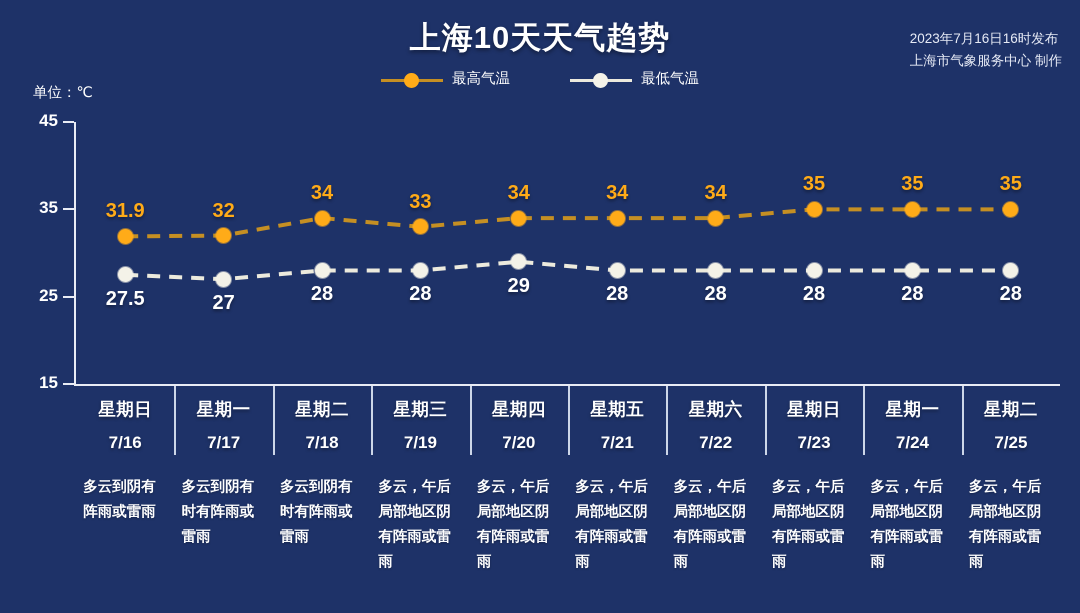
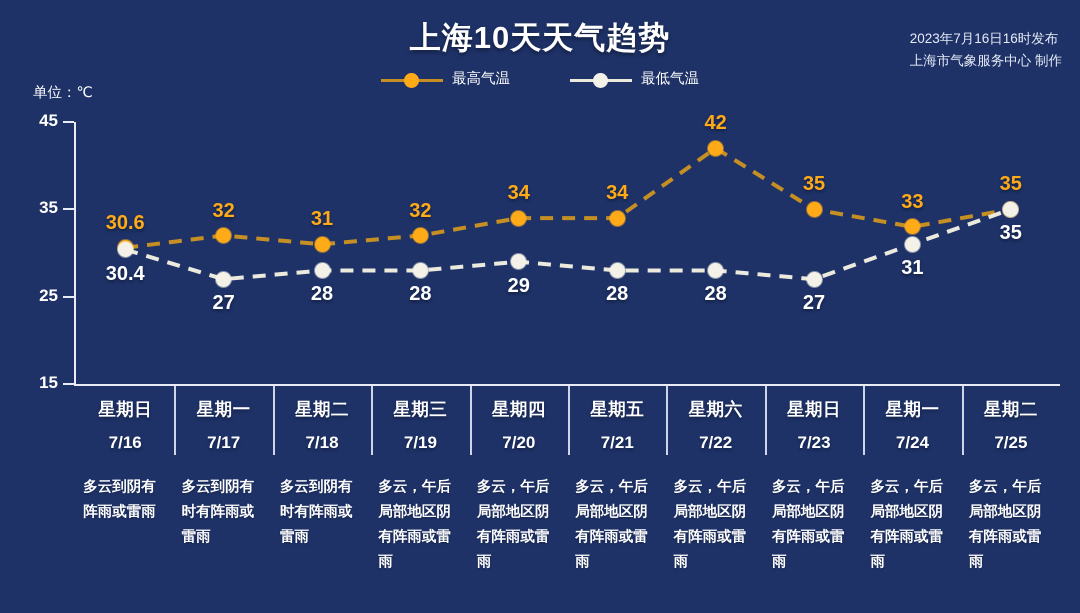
最高气温/7/16: 31.9 -> 30.6
最低气温/7/16: 27.5 -> 30.4
最高气温/7/18: 34 -> 31
最高气温/7/19: 33 -> 32
最高气温/7/22: 34 -> 42
最低气温/7/23: 28 -> 27
最高气温/7/24: 35 -> 33
最低气温/7/24: 28 -> 31
最低气温/7/25: 28 -> 35
